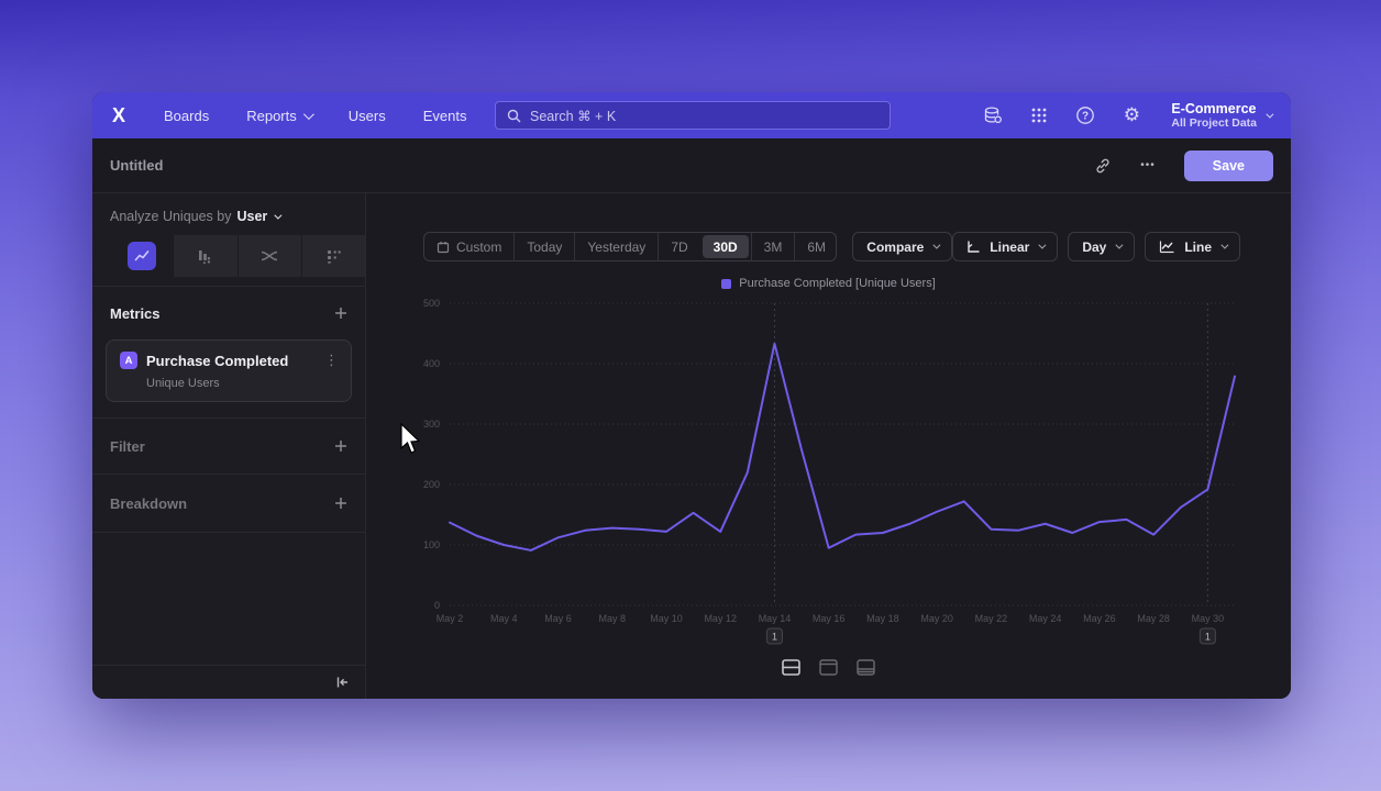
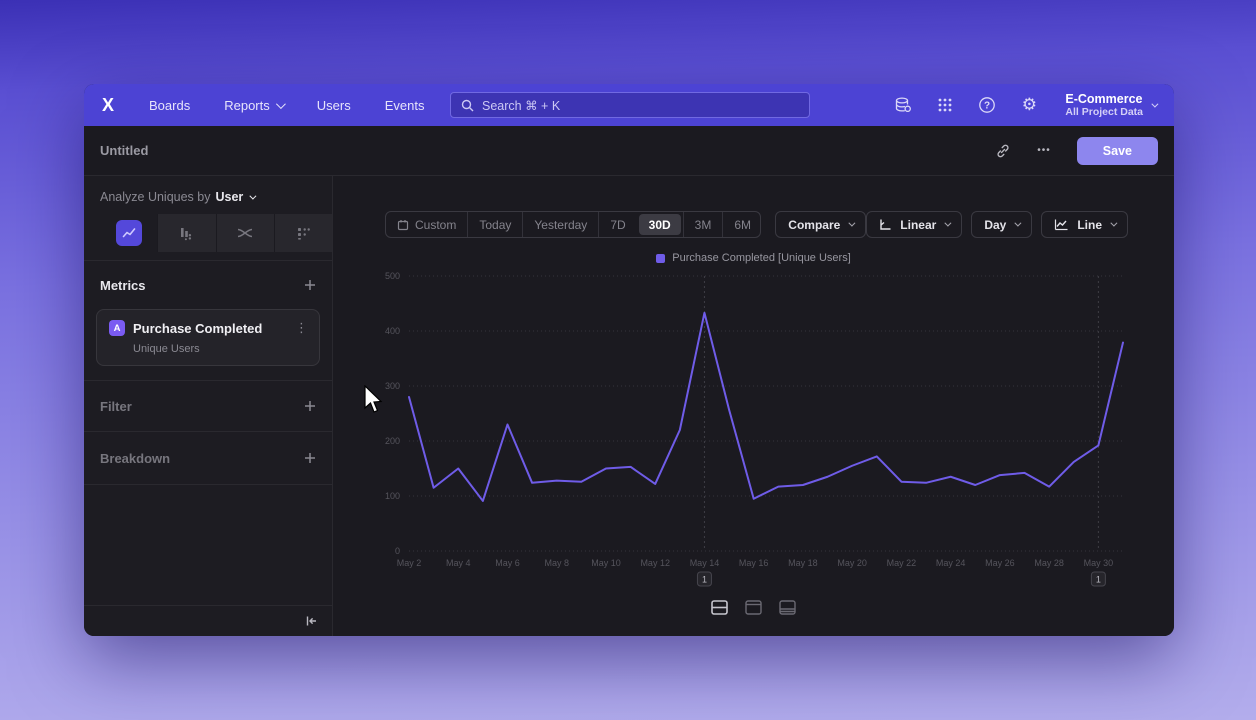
May 2: 140 -> 280
May 4: 100 -> 150
May 6: 110 -> 230
May 10: 120 -> 150
